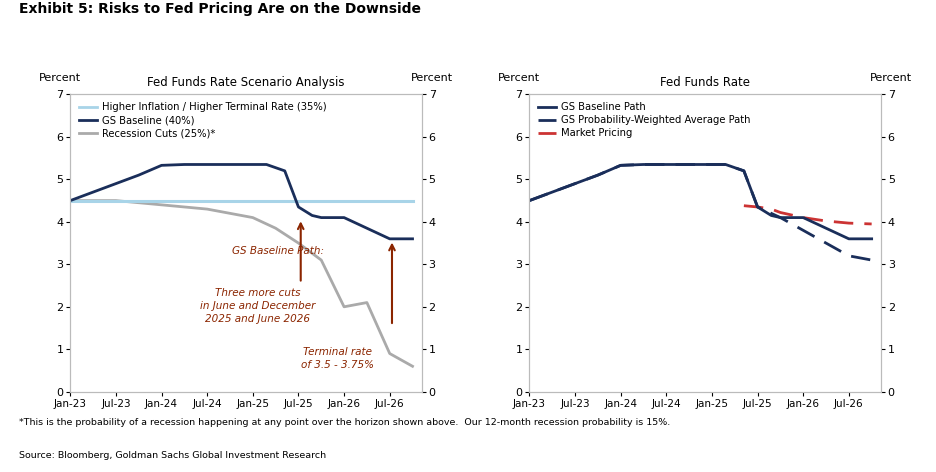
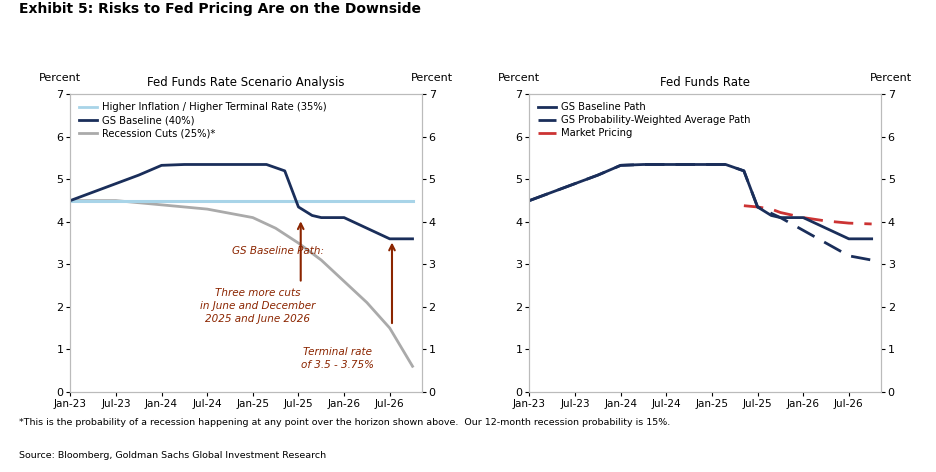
Fed Funds Rate Scenario Analysis/Recession Cuts (25%)*/Jan-26: 2.00 -> 2.60
Fed Funds Rate Scenario Analysis/Recession Cuts (25%)*/Jul-26: 0.90 -> 1.50
